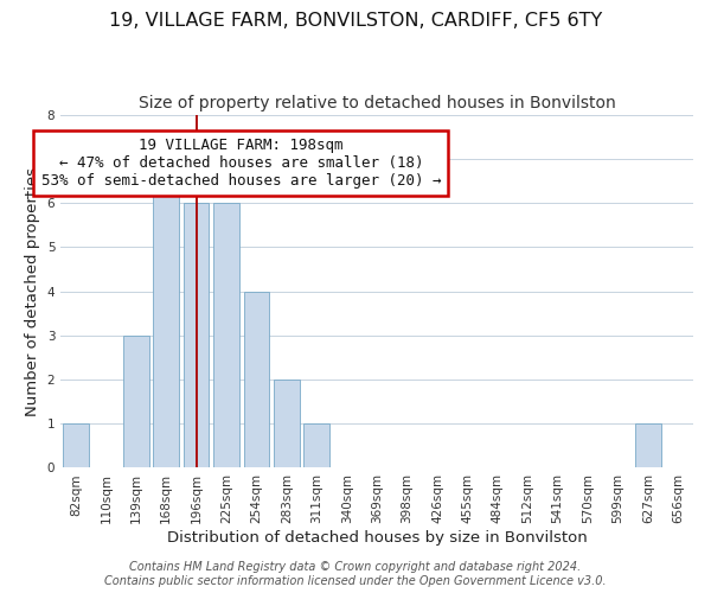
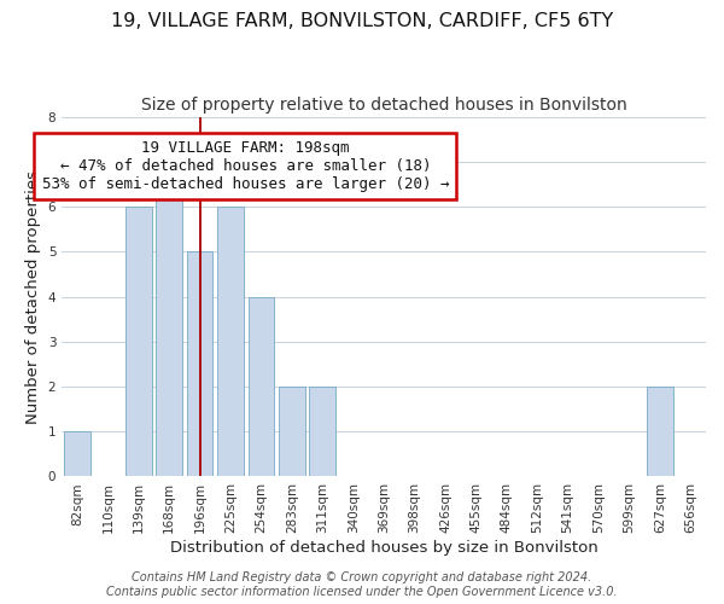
139sqm: 3 -> 6
196sqm: 6 -> 5
311sqm: 1 -> 2
627sqm: 1 -> 2
